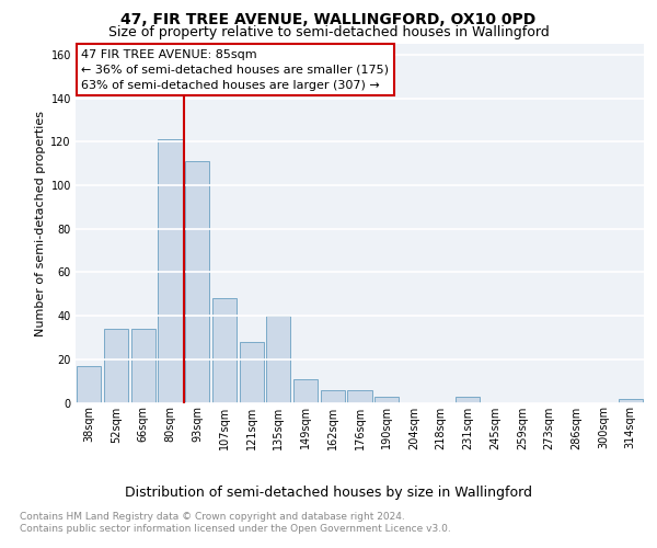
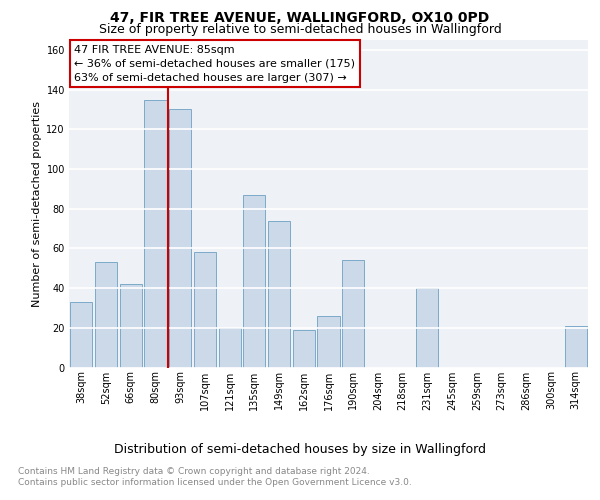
38sqm: 17 -> 33
52sqm: 34 -> 53
66sqm: 34 -> 42
80sqm: 121 -> 135
93sqm: 111 -> 130
107sqm: 48 -> 58
121sqm: 28 -> 20
135sqm: 40 -> 87
149sqm: 11 -> 74
162sqm: 6 -> 19
176sqm: 6 -> 26
190sqm: 3 -> 54
231sqm: 3 -> 40
314sqm: 2 -> 21
